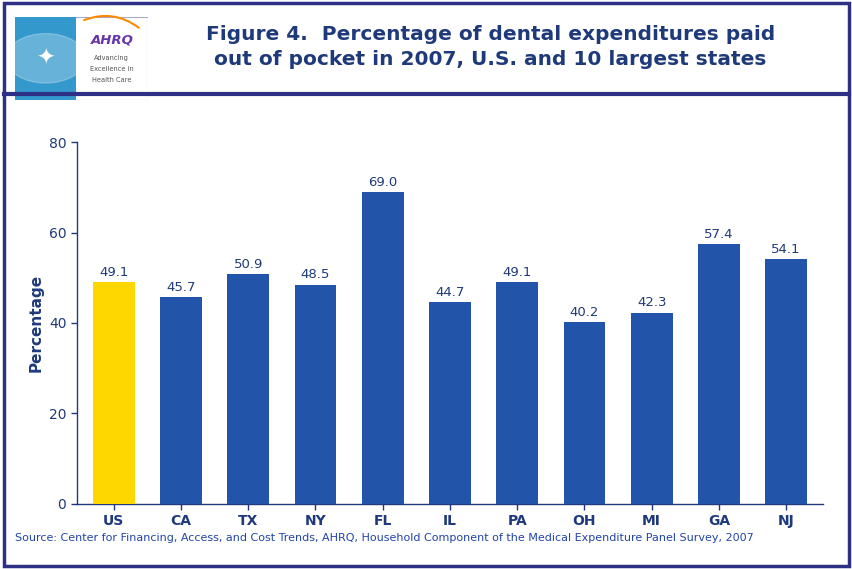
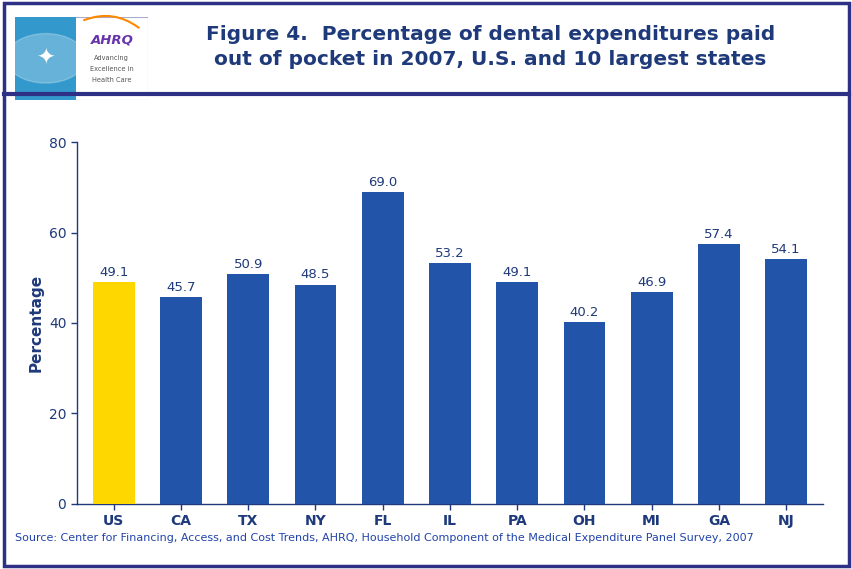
IL: 44.7 -> 53.2
MI: 42.3 -> 46.9
